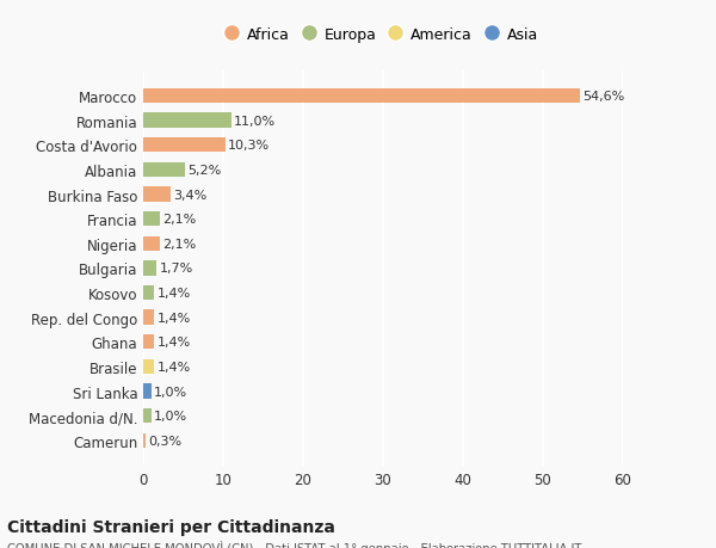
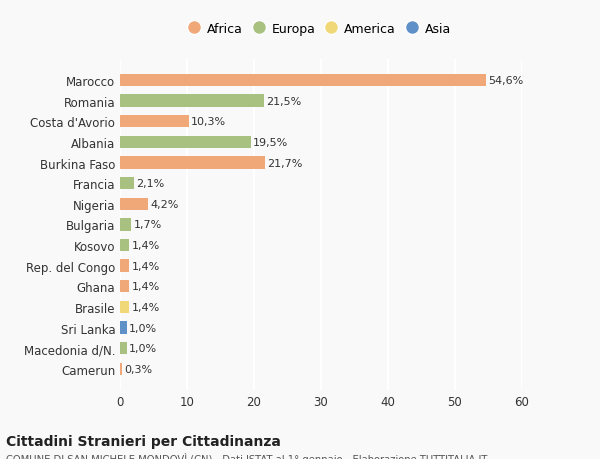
Romania: 11,0% -> 21,5%
Albania: 5,2% -> 19,5%
Burkina Faso: 3,4% -> 21,7%
Nigeria: 2,1% -> 4,2%
